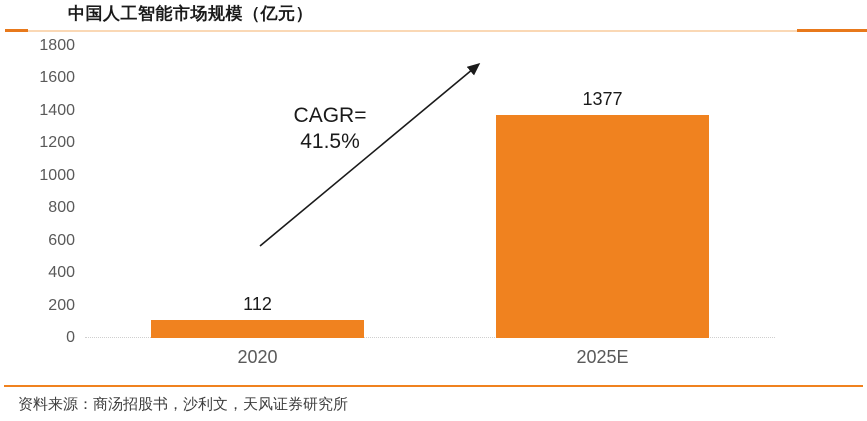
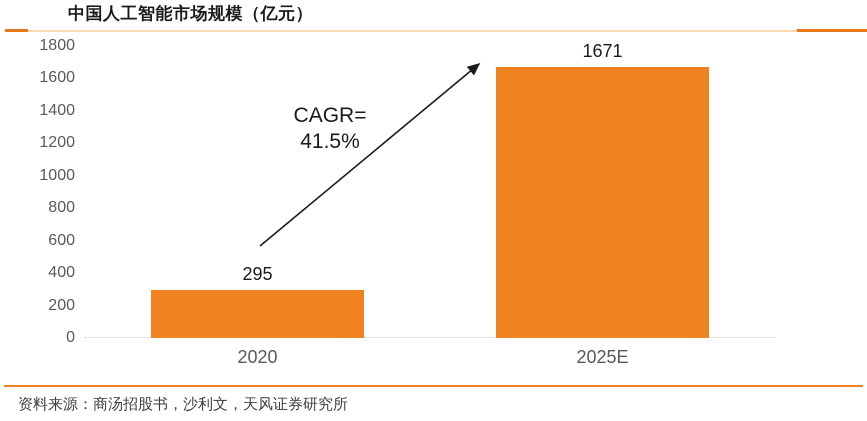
2020: 112 -> 295
2025E: 1377 -> 1671
